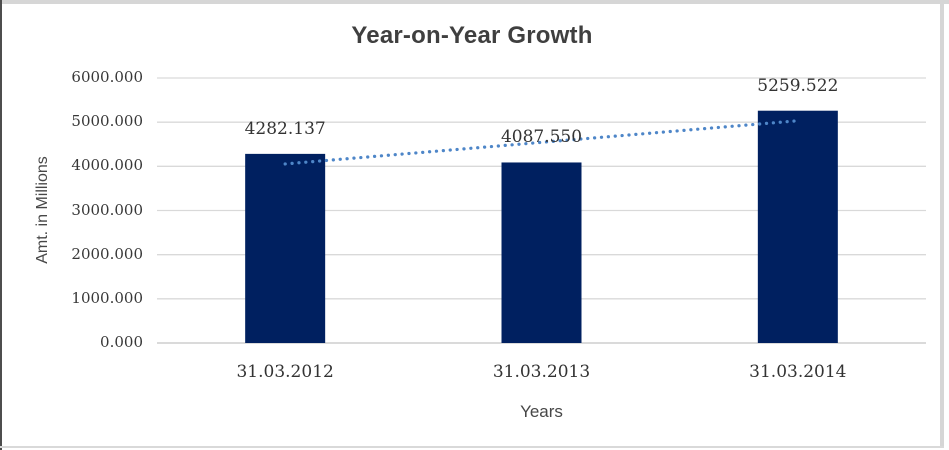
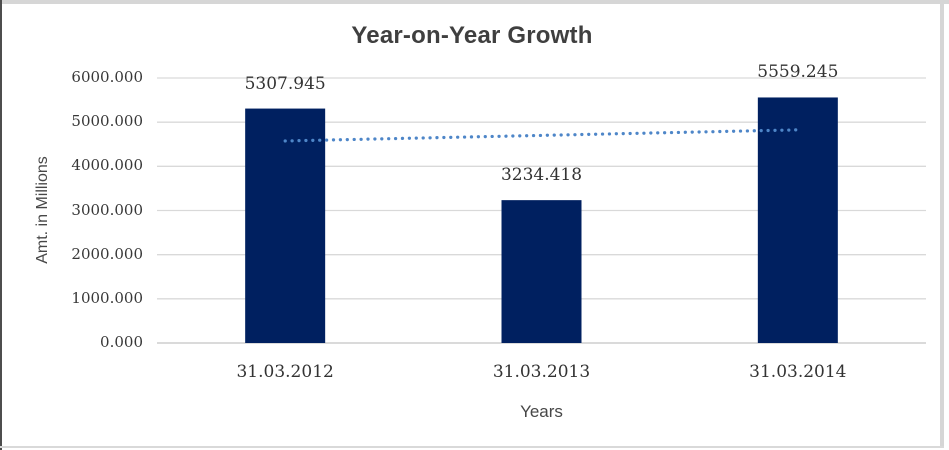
31.03.2012: 4282.137 -> 5307.945
31.03.2013: 4087.550 -> 3234.418
31.03.2014: 5259.522 -> 5559.245
